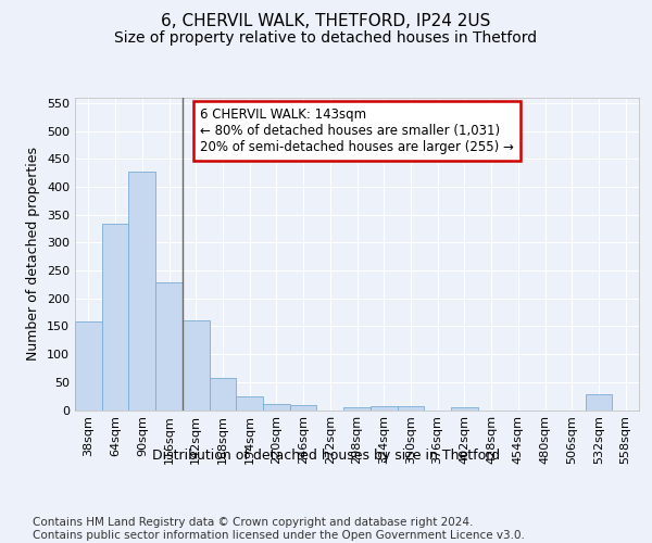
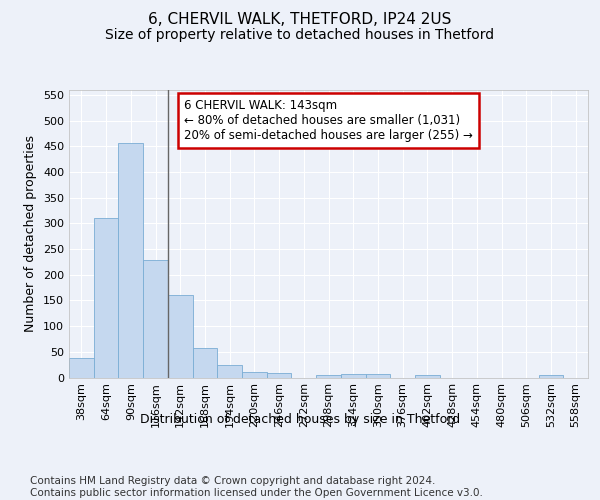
38sqm: 158 -> 38
64sqm: 334 -> 311
90sqm: 428 -> 457
532sqm: 28 -> 5
